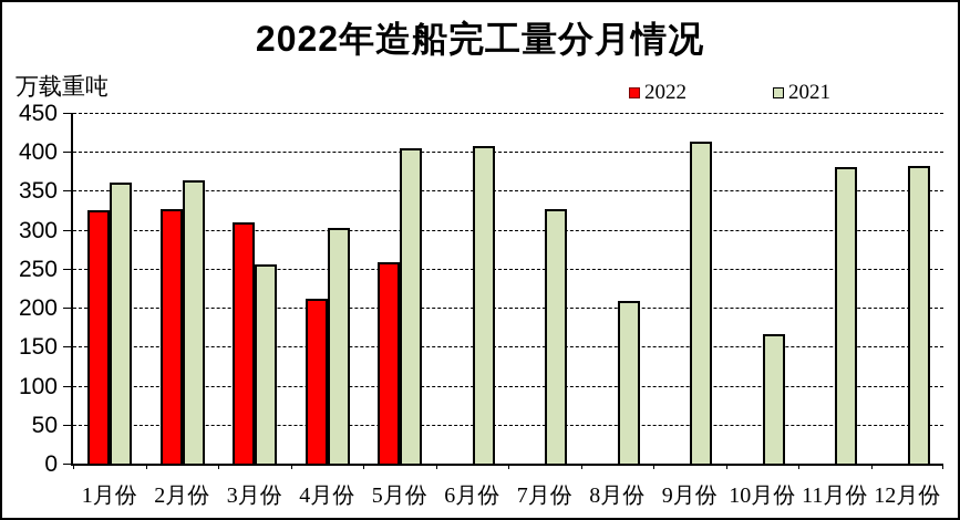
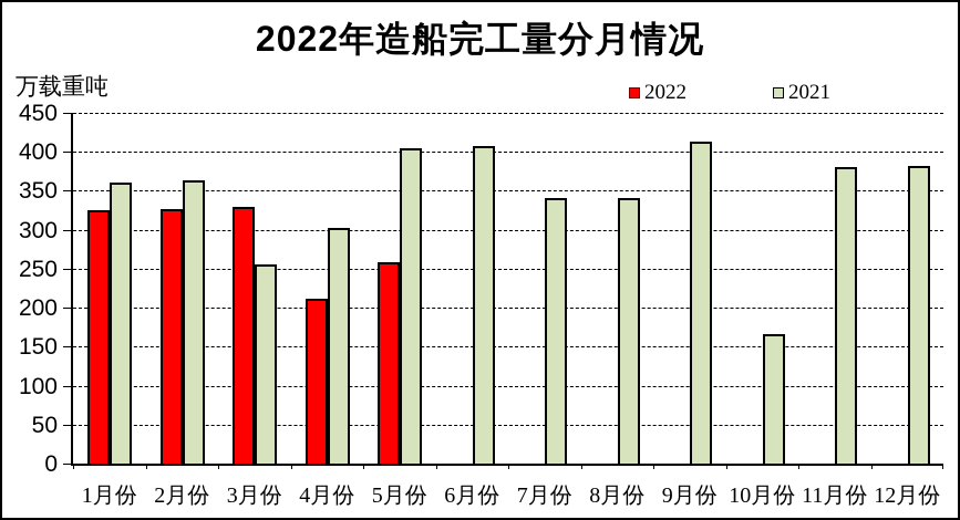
2022/3月份: 310 -> 330
2021/7月份: 330 -> 340
2021/8月份: 210 -> 340
